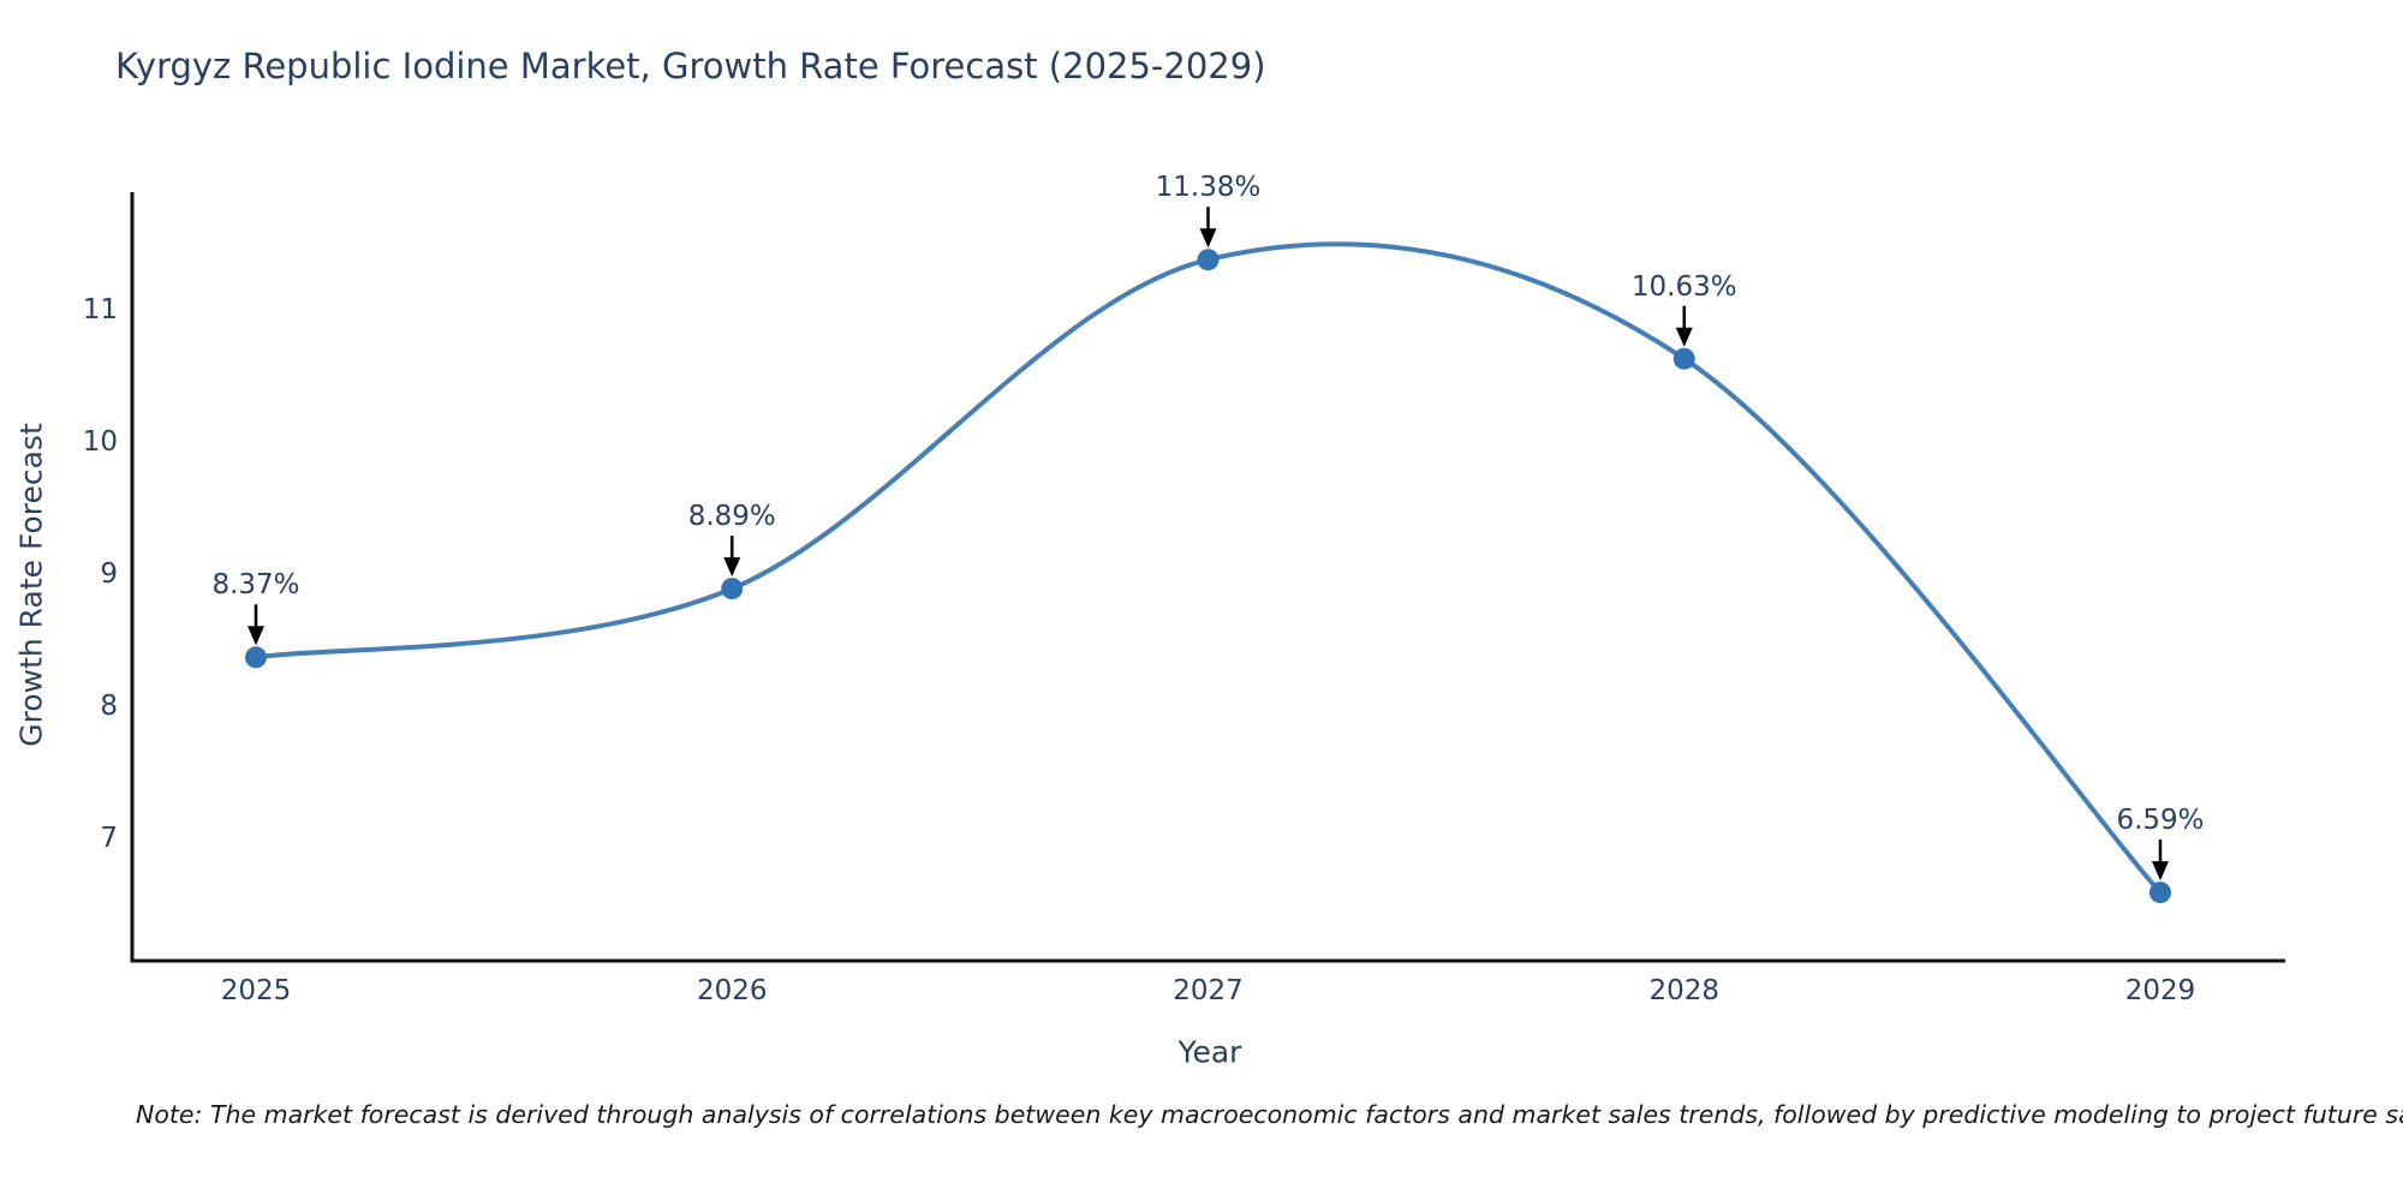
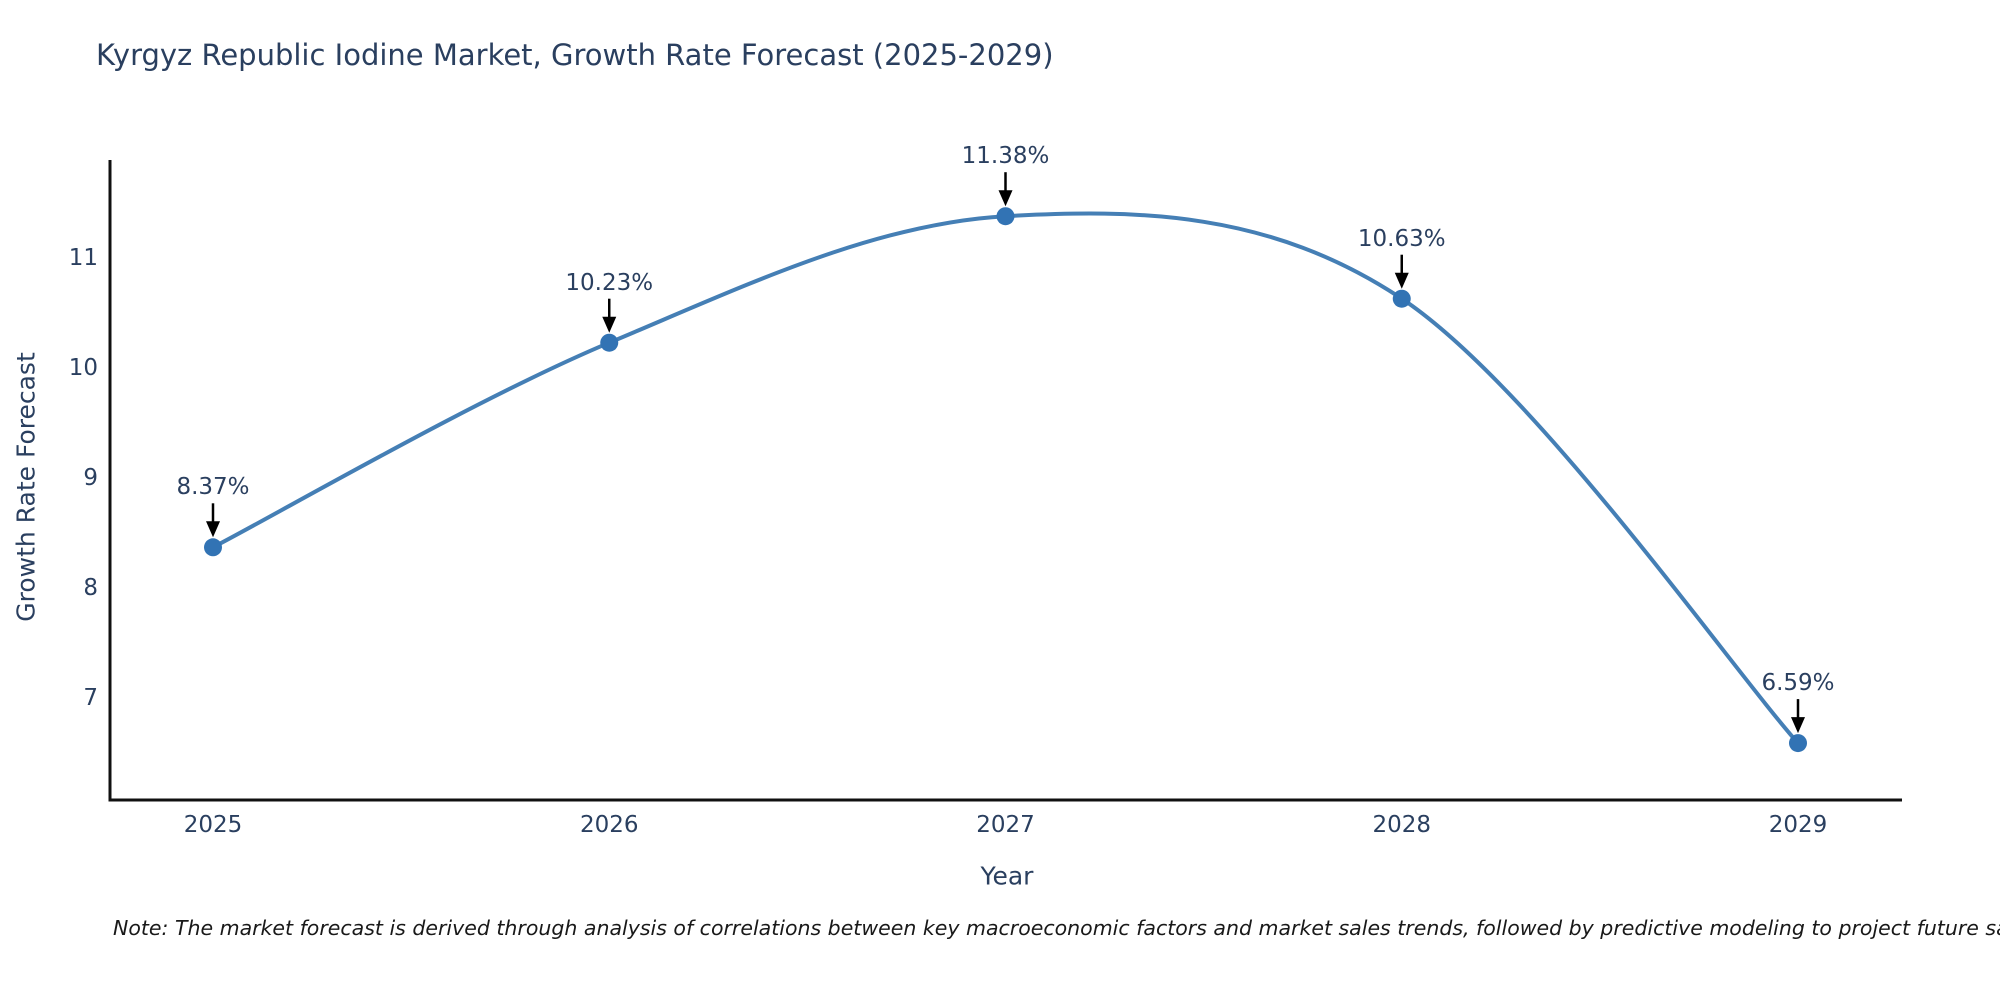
2026: 8.89% -> 10.23%
